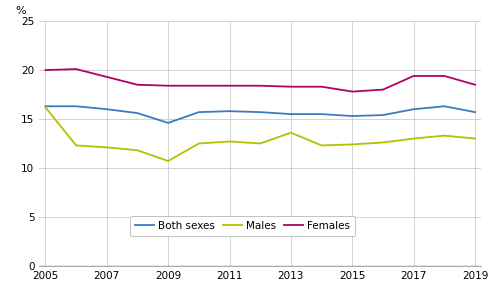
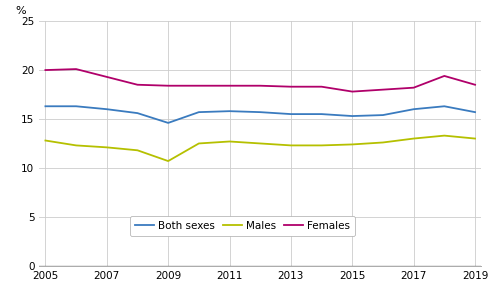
Males/2005: 16.2 -> 12.8
Males/2013: 13.6 -> 12.3
Females/2017: 19.4 -> 18.2
